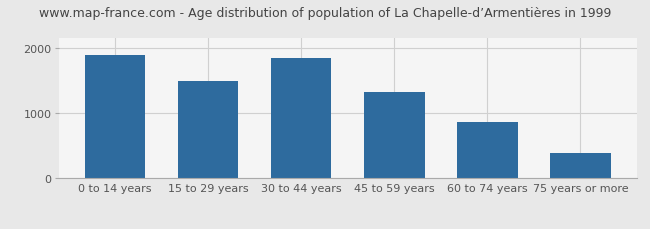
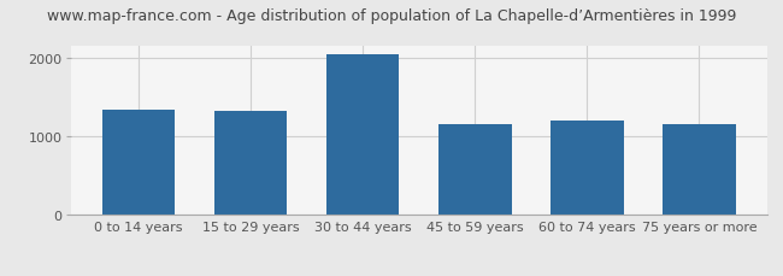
0 to 14 years: 1890 -> 1340
15 to 29 years: 1490 -> 1320
30 to 44 years: 1840 -> 2040
45 to 59 years: 1320 -> 1160
60 to 74 years: 870 -> 1200
75 years or more: 390 -> 1160
